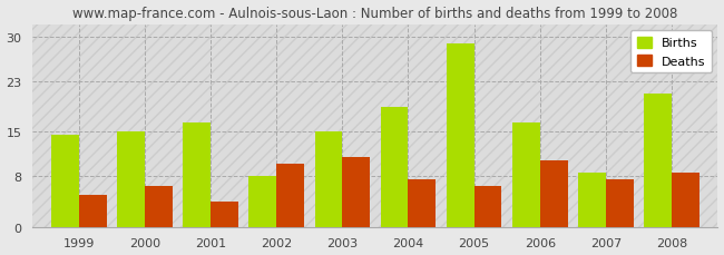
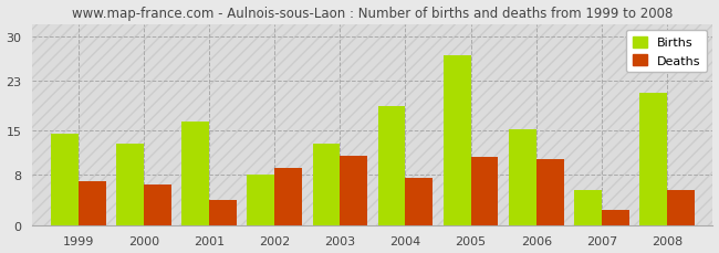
Deaths/1999: 5.0 -> 7.0
Births/2000: 15.0 -> 13.0
Deaths/2002: 10.0 -> 9.0
Births/2003: 15.0 -> 13.0
Births/2005: 29.0 -> 27.0
Deaths/2005: 6.5 -> 10.8
Births/2006: 16.5 -> 15.2
Births/2007: 8.5 -> 5.6
Deaths/2007: 7.5 -> 2.4
Deaths/2008: 8.5 -> 5.6
